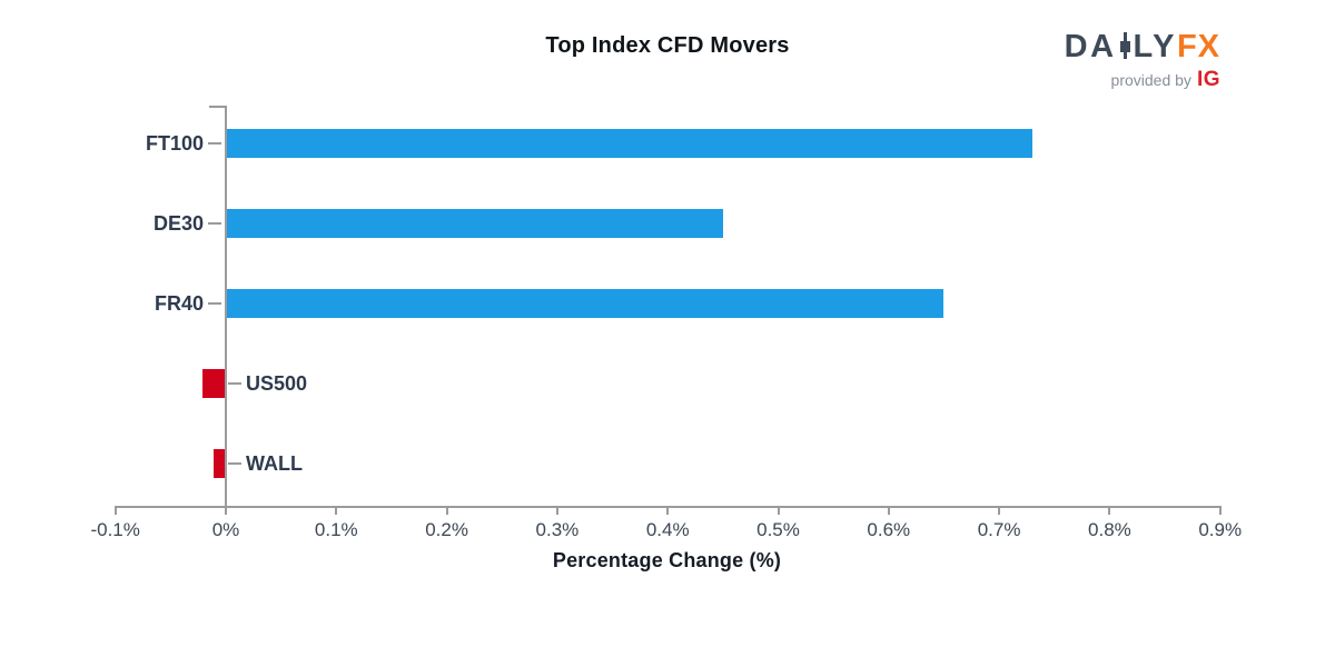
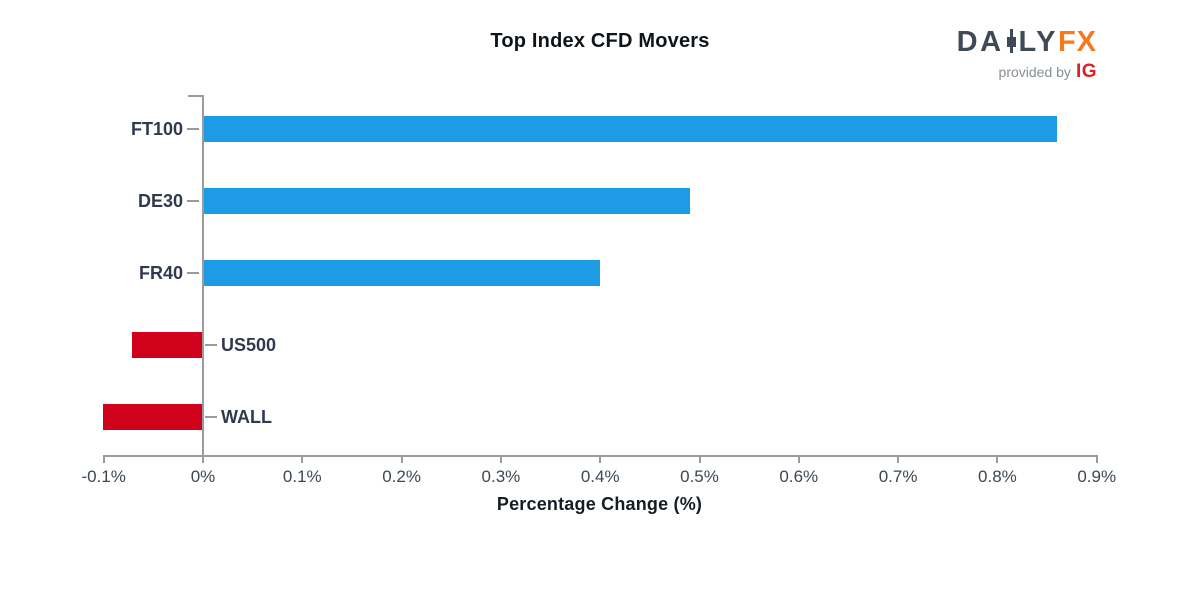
FT100: 0.73% -> 0.86%
DE30: 0.45% -> 0.49%
FR40: 0.65% -> 0.40%
US500: -0.02% -> -0.07%
WALL: -0.01% -> -0.10%
